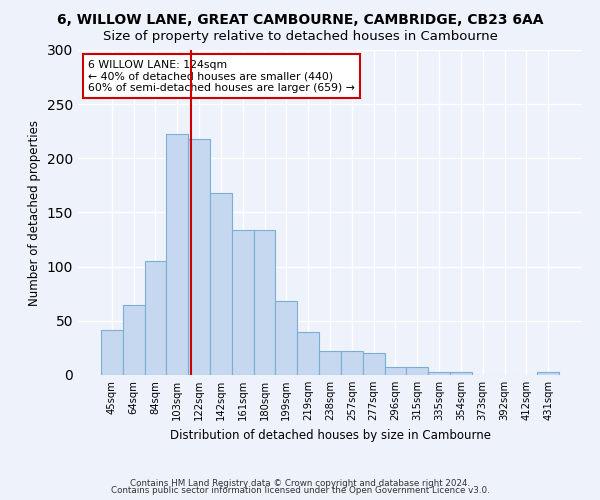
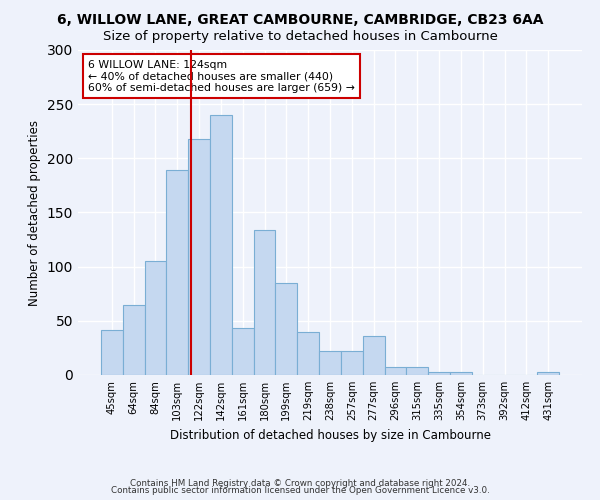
103sqm: 222 -> 189
142sqm: 168 -> 240
161sqm: 134 -> 43
199sqm: 68 -> 85
277sqm: 20 -> 36
